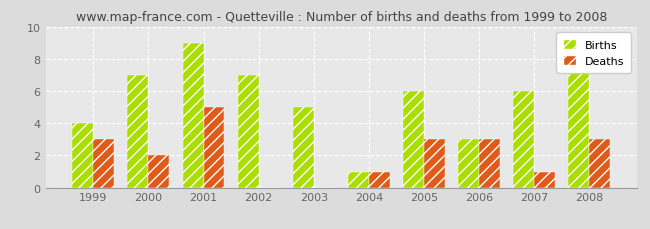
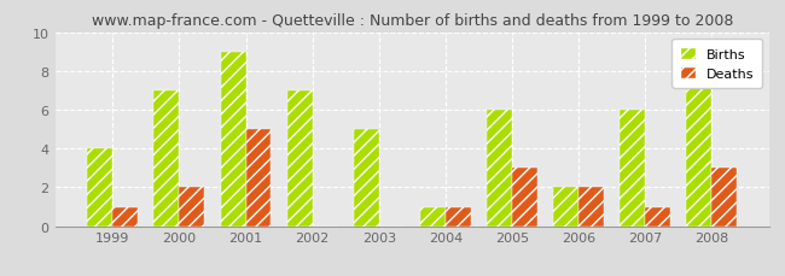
Deaths/1999: 3 -> 1
Births/2006: 3 -> 2
Deaths/2006: 3 -> 2
